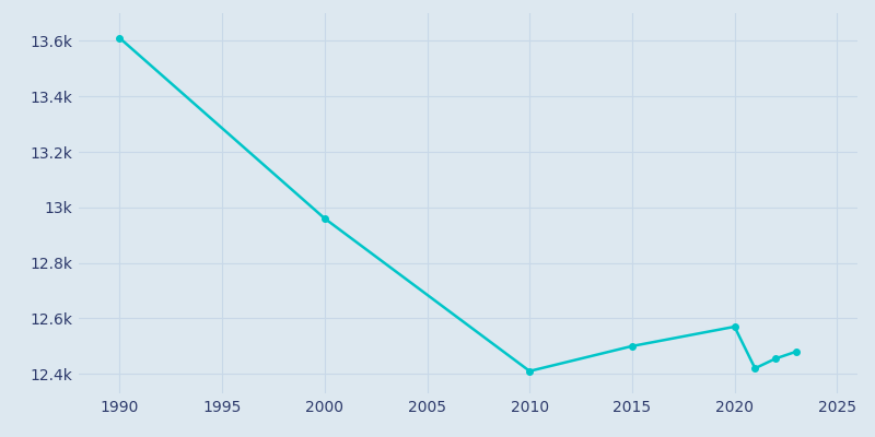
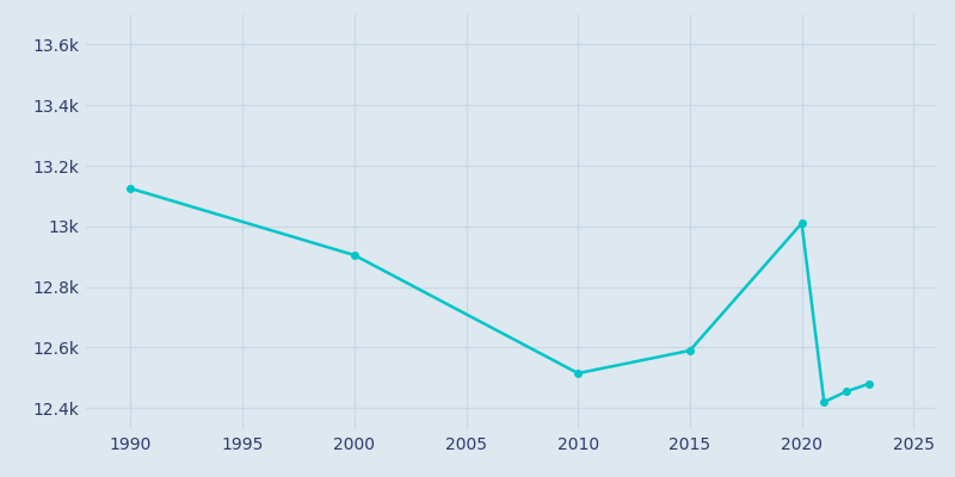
1990: 13.610k -> 13.125k
2000: 12.960k -> 12.905k
2010: 12.410k -> 12.515k
2015: 12.500k -> 12.590k
2020: 12.570k -> 13.010k
